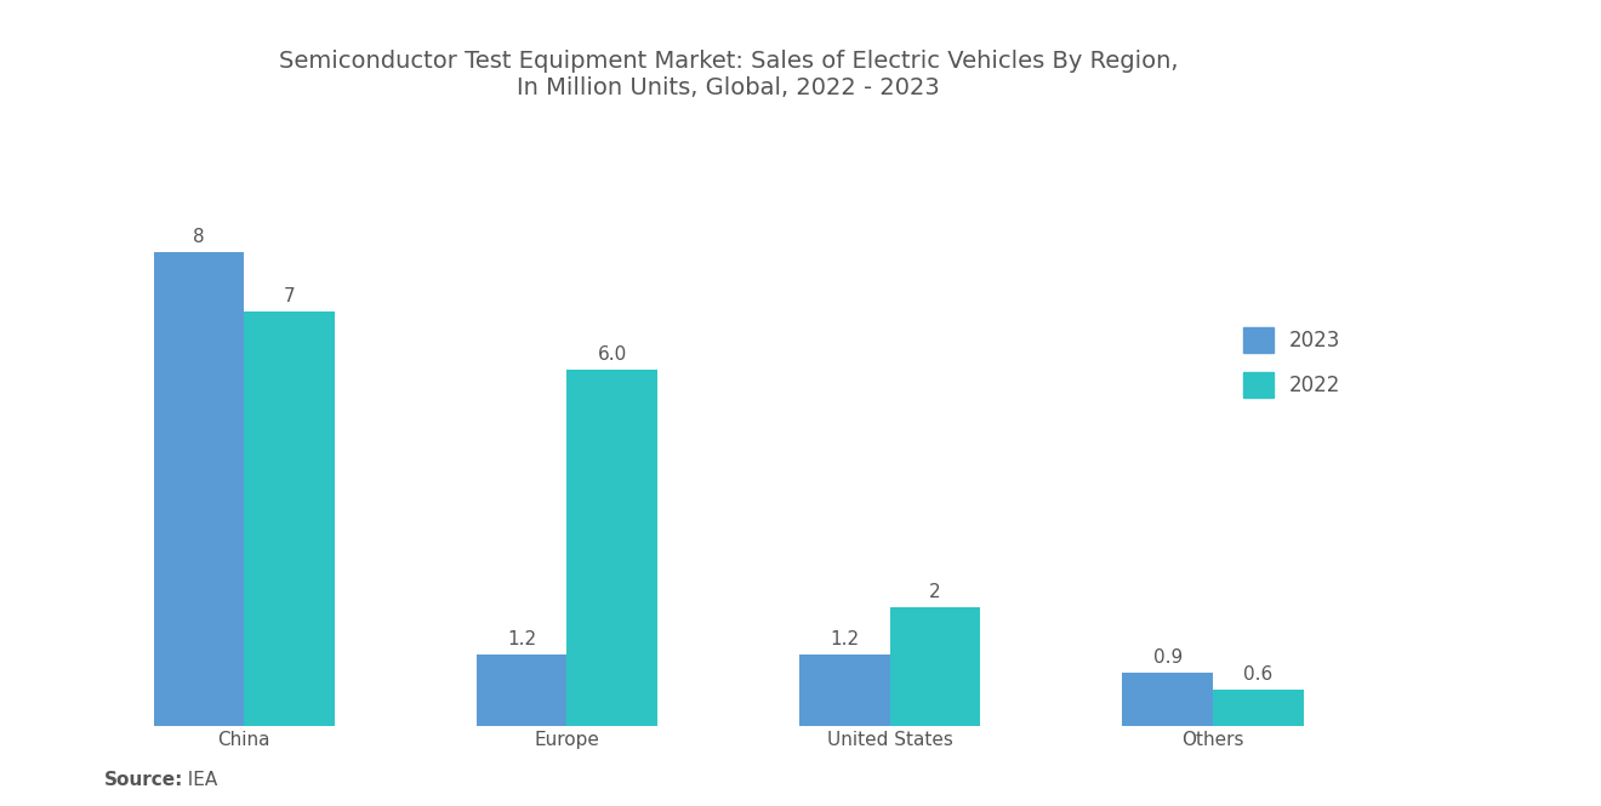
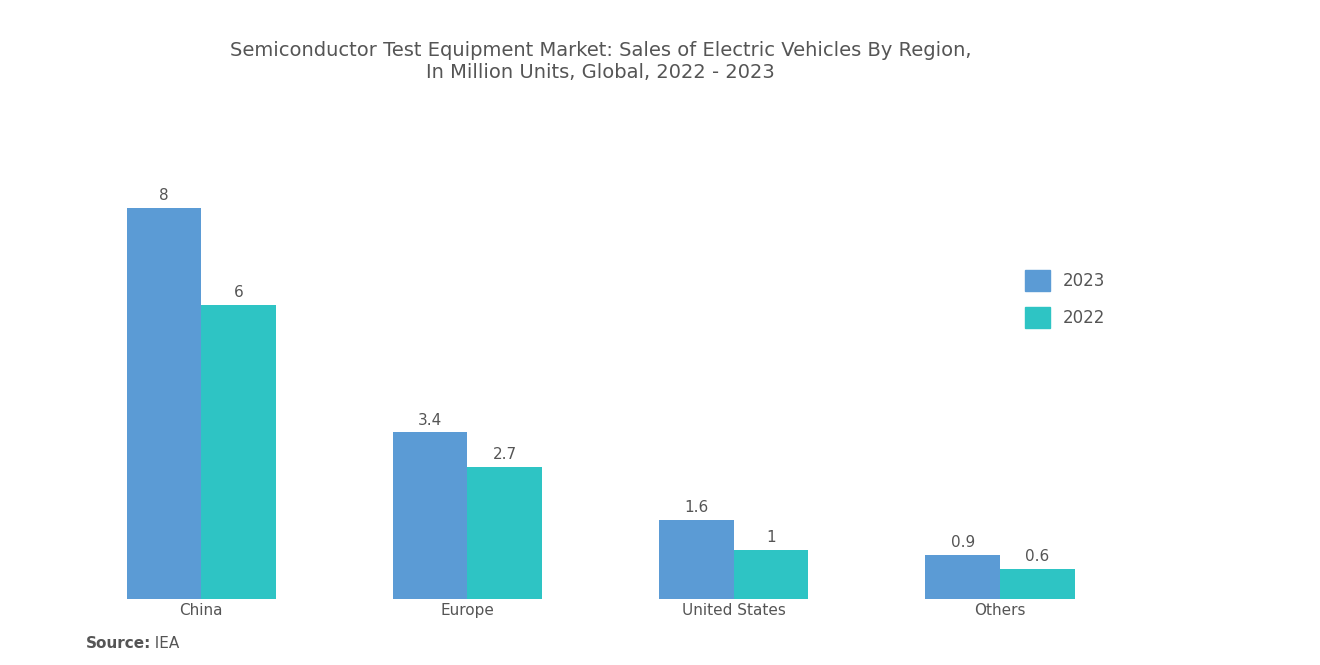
2022/China: 7 -> 6
2023/Europe: 1.2 -> 3.4
2022/Europe: 6.0 -> 2.7
2023/United States: 1.2 -> 1.6
2022/United States: 2 -> 1
